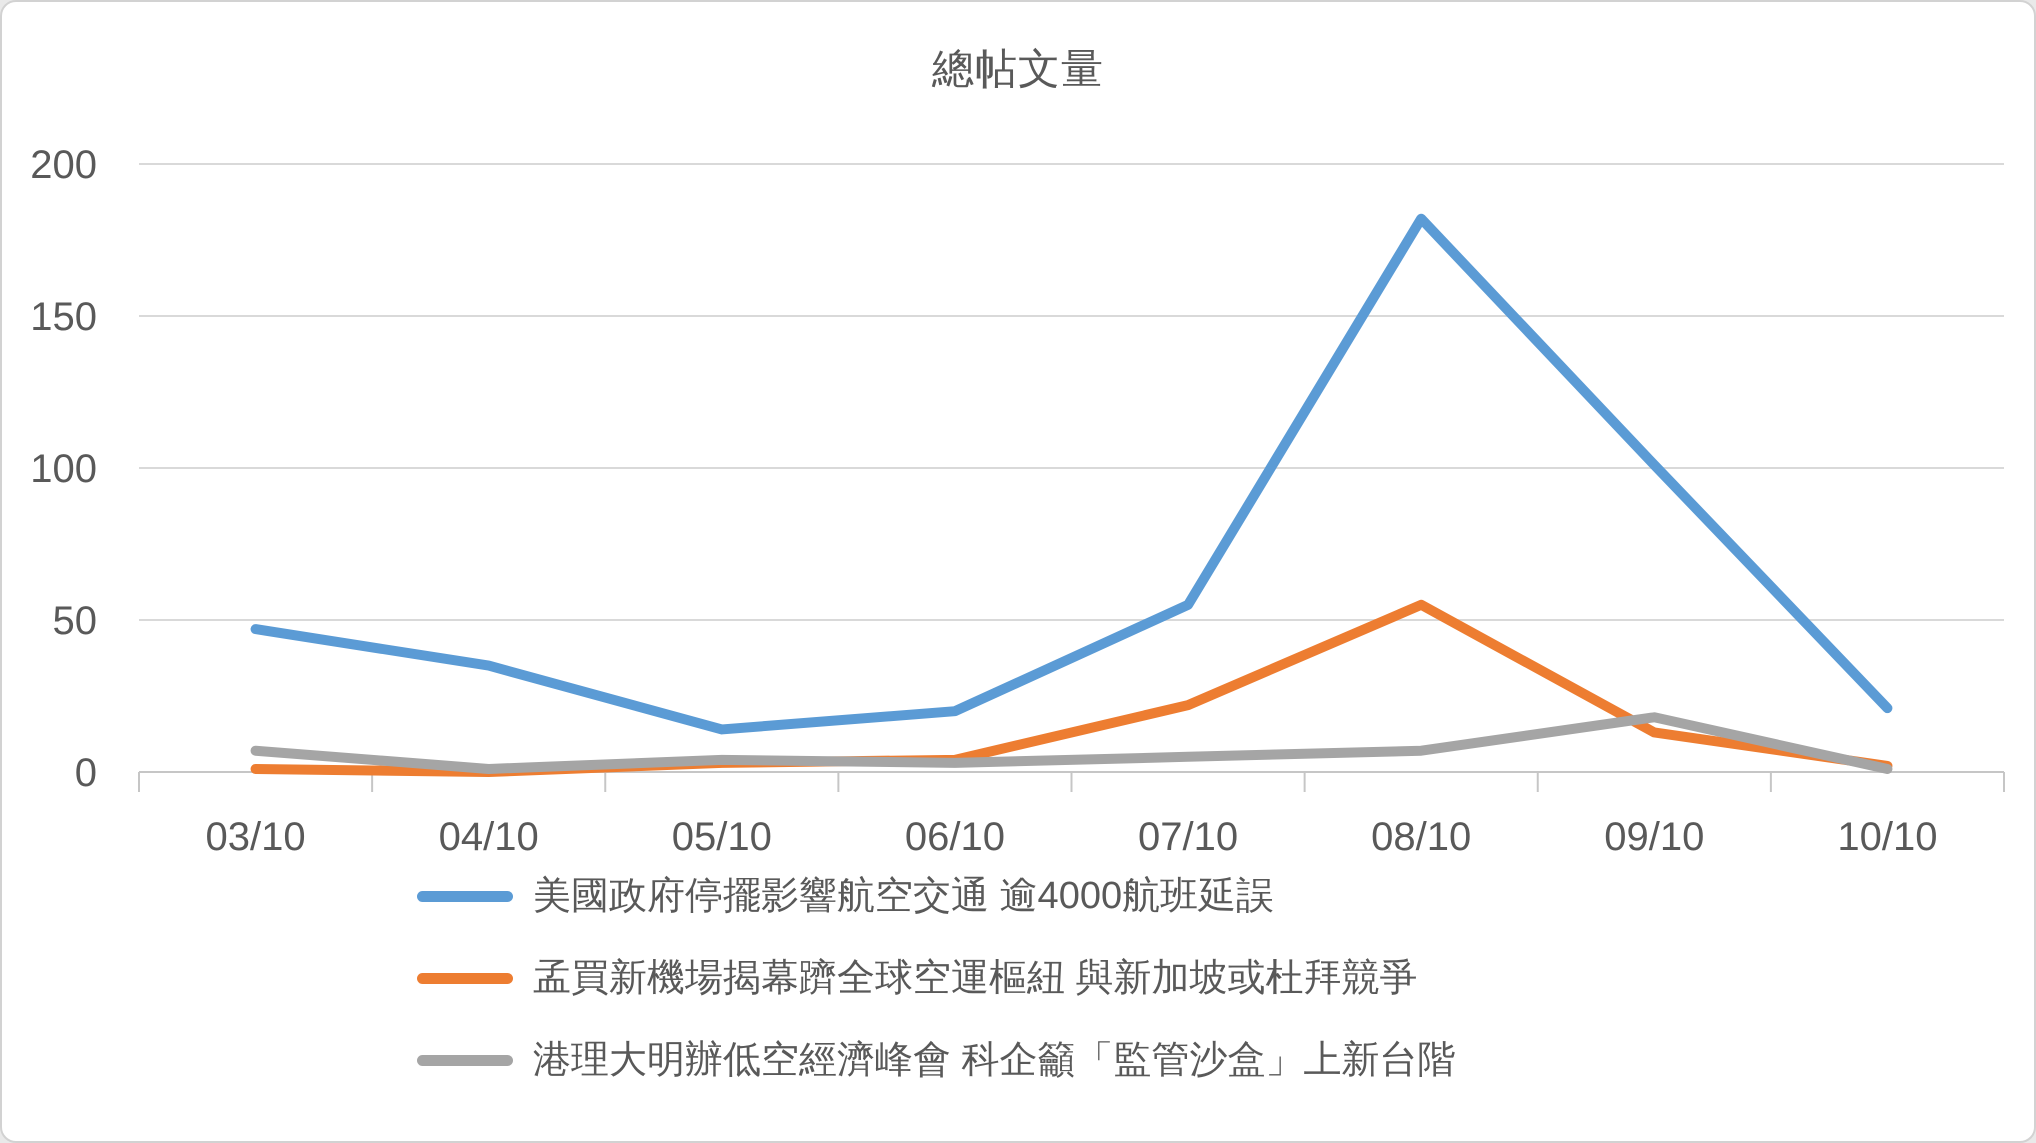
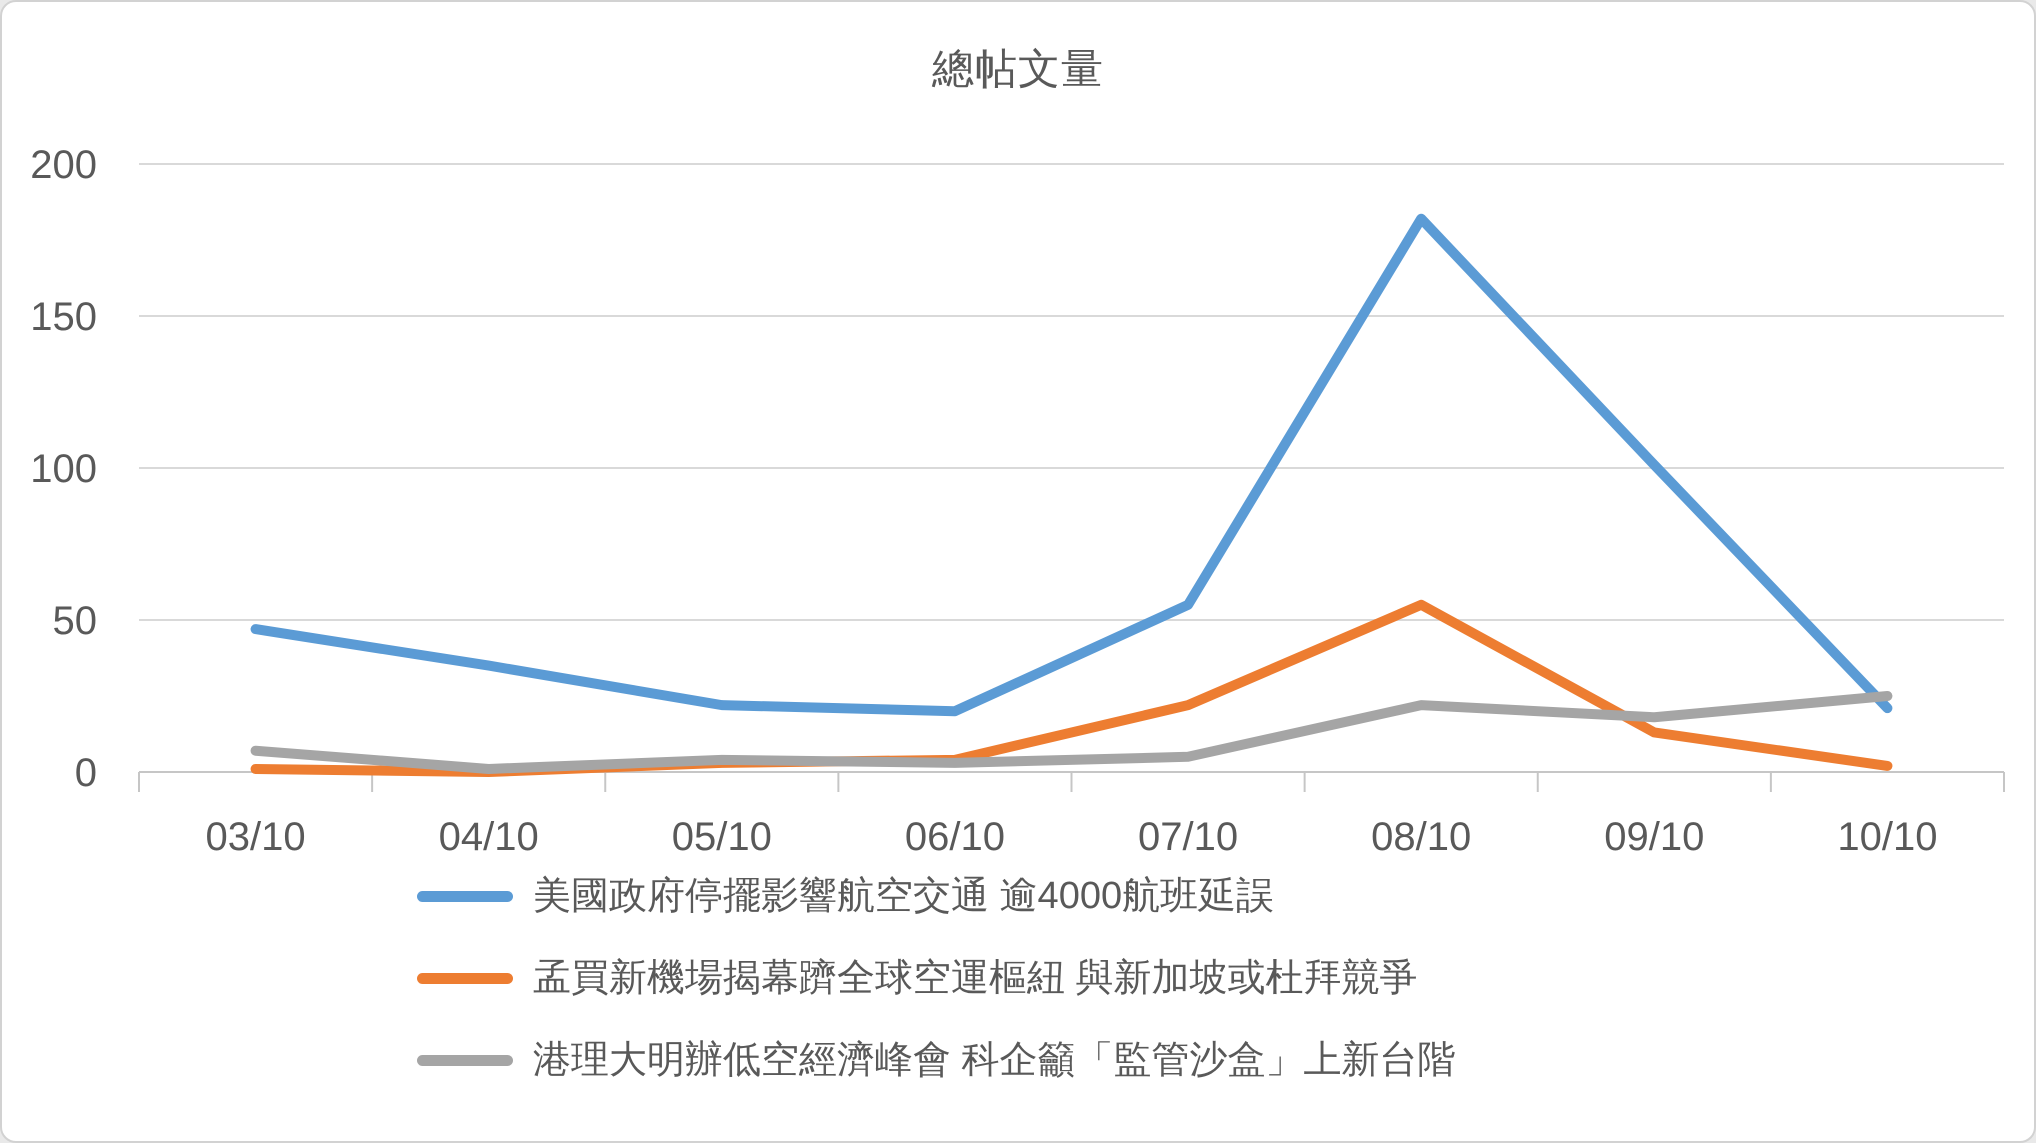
美國政府停擺影響航空交通 逾4000航班延誤/05/10: 14 -> 22
港理大明辦低空經濟峰會 科企籲「監管沙盒」上新台階/08/10: 7 -> 22
港理大明辦低空經濟峰會 科企籲「監管沙盒」上新台階/10/10: 1 -> 25
